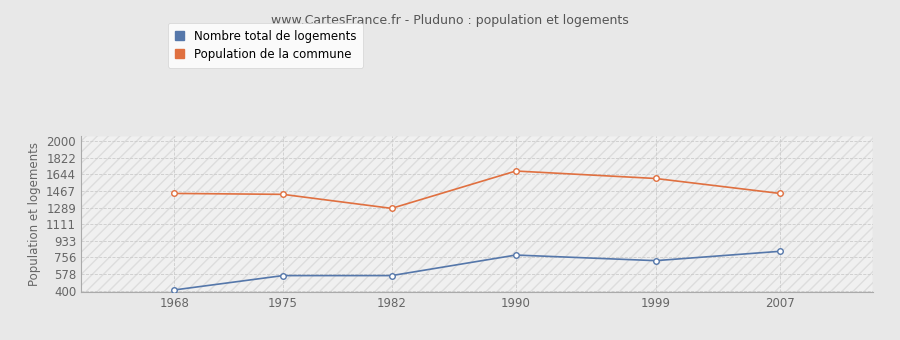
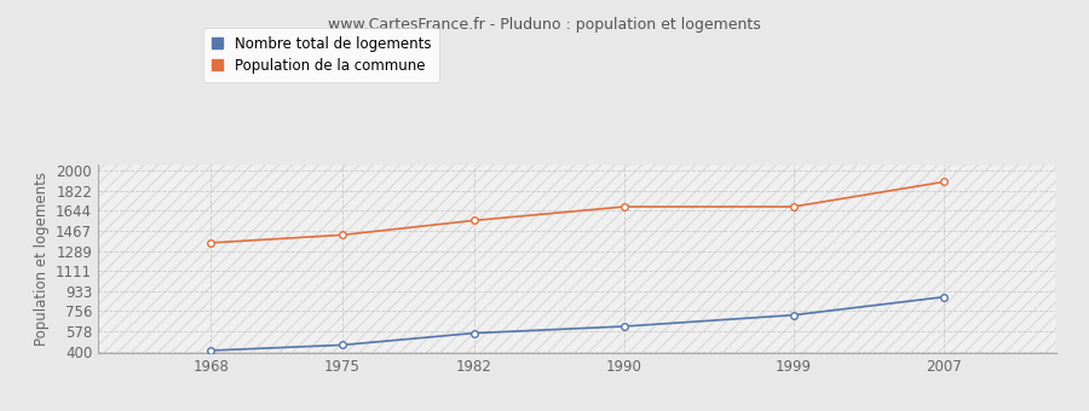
Population de la commune/1968: 1440 -> 1360
Nombre total de logements/1975: 560 -> 460
Population de la commune/1982: 1280 -> 1560
Nombre total de logements/1990: 780 -> 620
Population de la commune/1999: 1600 -> 1680
Nombre total de logements/2007: 820 -> 880
Population de la commune/2007: 1440 -> 1900
